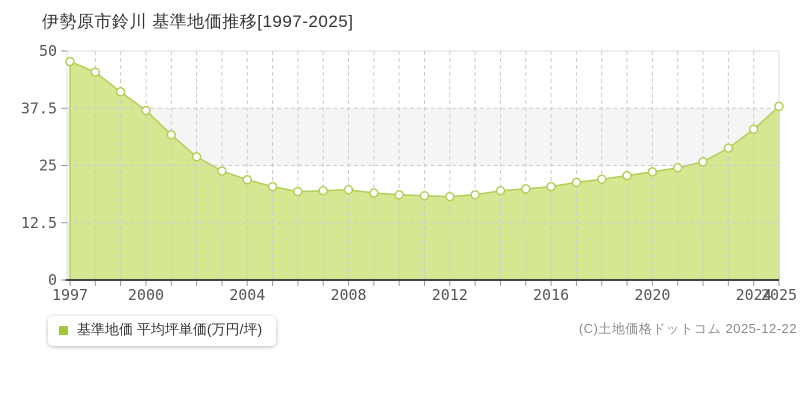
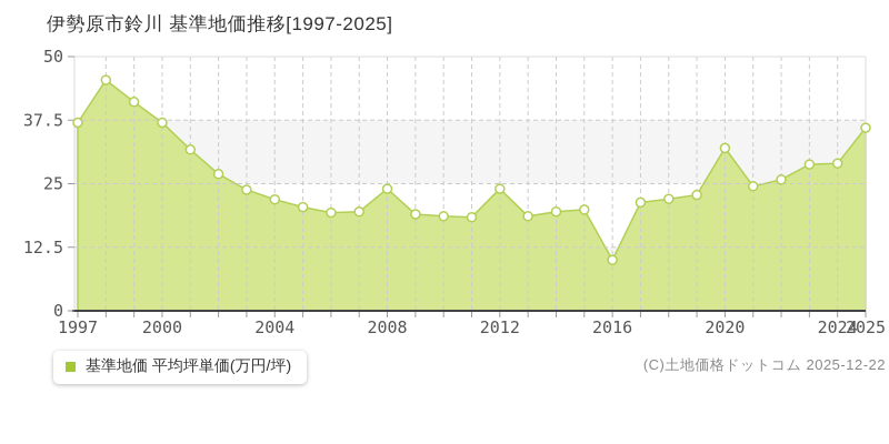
1997: 48 -> 37
2008: 20 -> 24
2012: 18 -> 24
2016: 20 -> 10
2020: 24 -> 32
2024: 33 -> 29
2025: 38 -> 36
